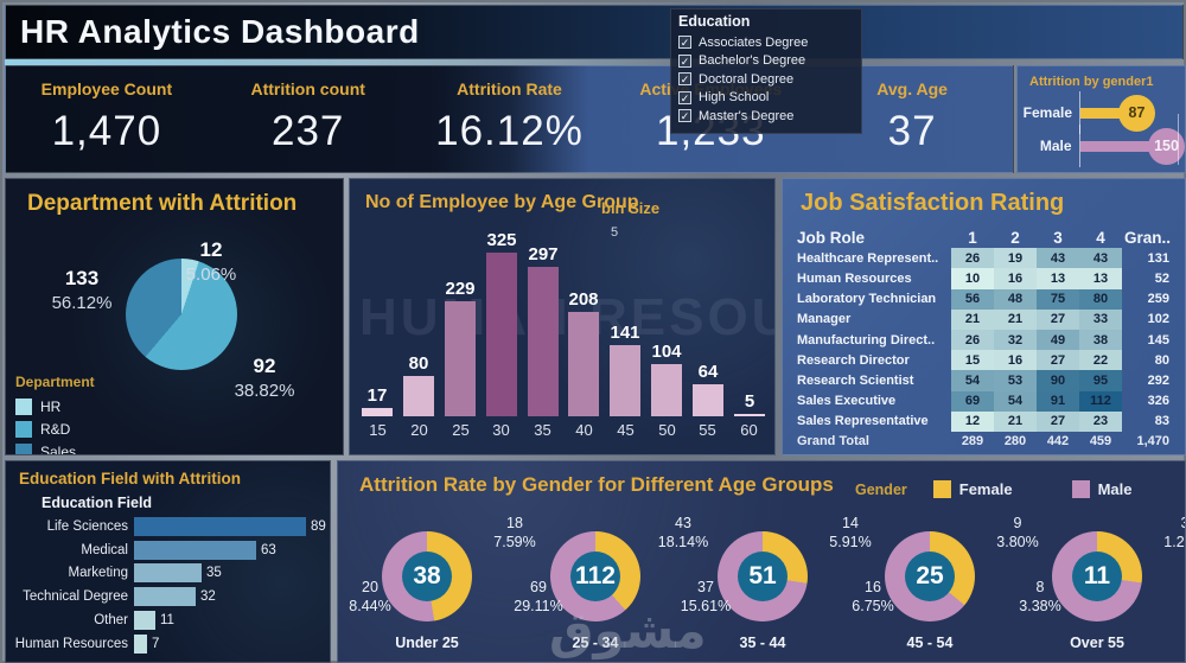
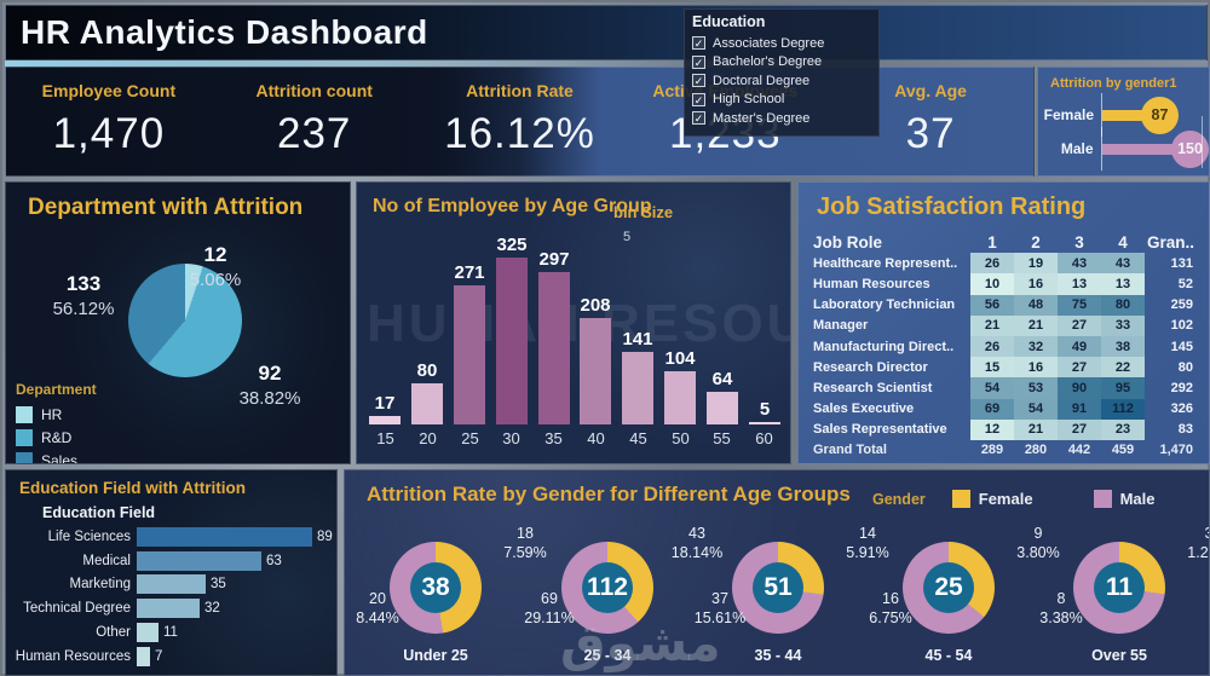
No of Employee by Age Group/25: 229 -> 271
